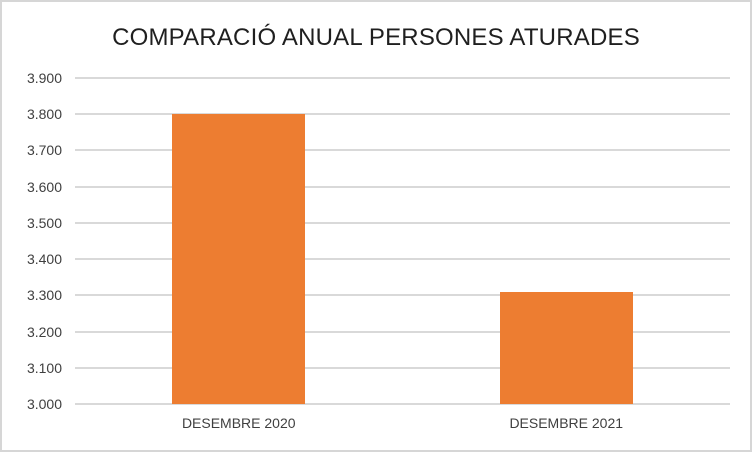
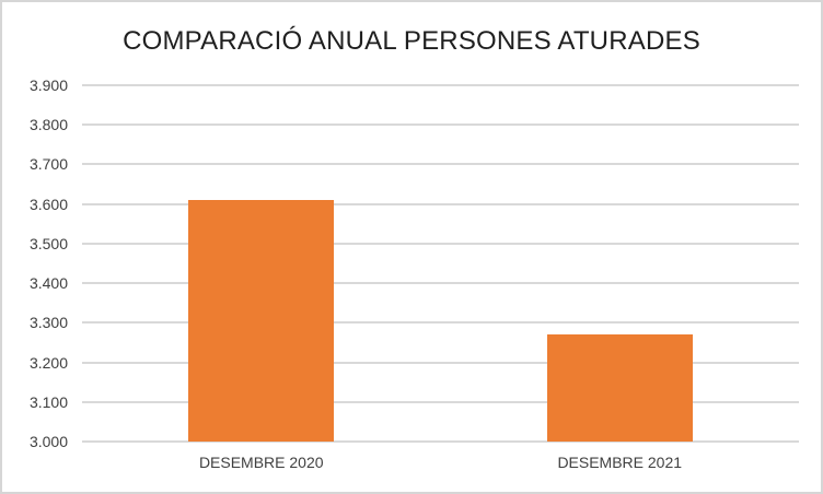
DESEMBRE 2020: 3800 -> 3610
DESEMBRE 2021: 3310 -> 3270
